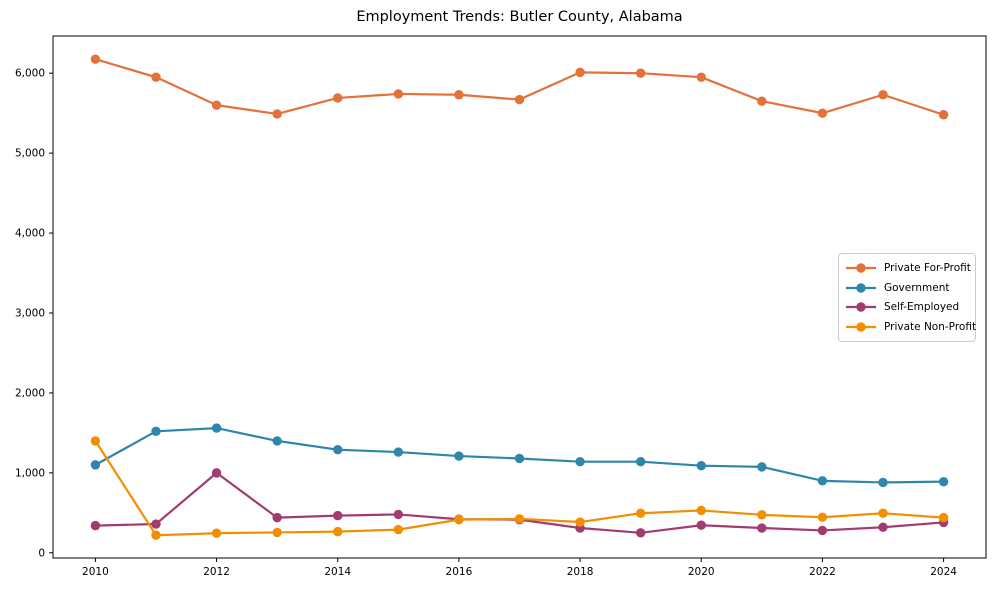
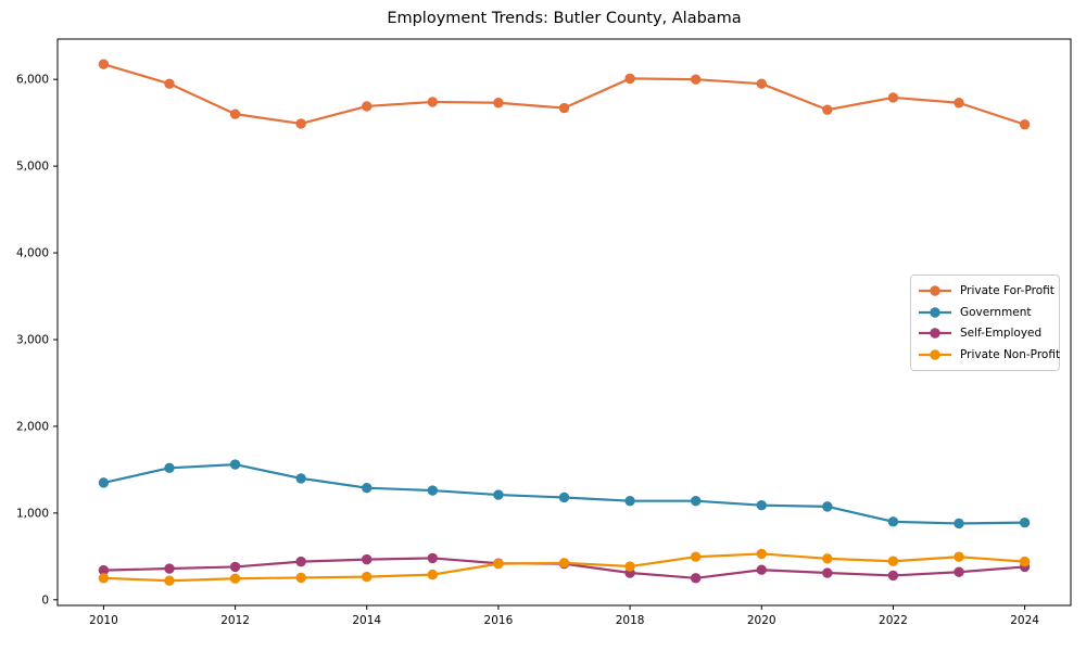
Government/2010: 1100 -> 1400
Private Non-Profit/2010: 1400 -> 200
Self-Employed/2012: 1000 -> 400
Private For-Profit/2022: 5500 -> 5800
